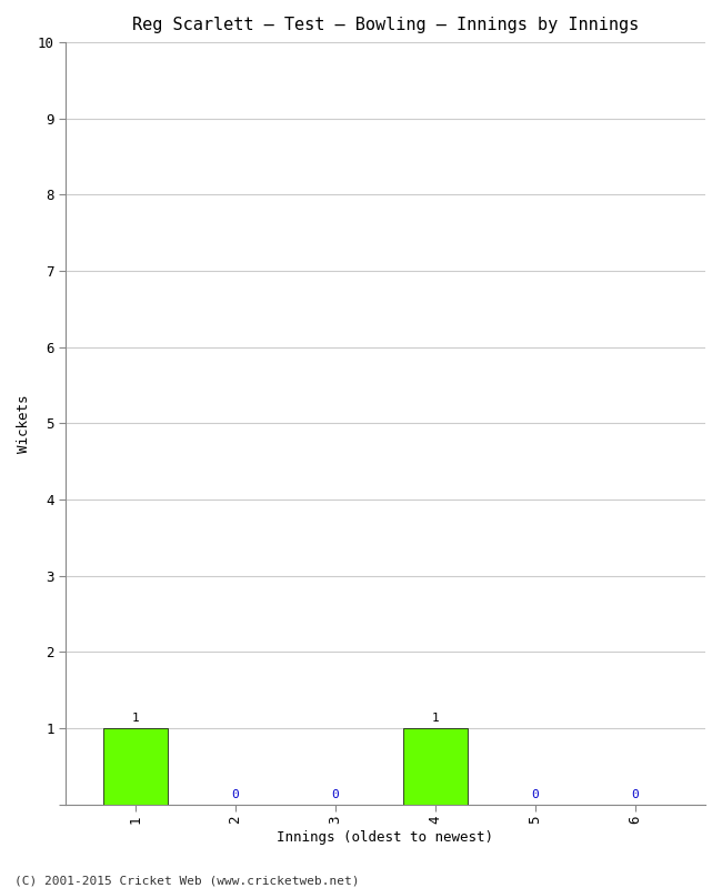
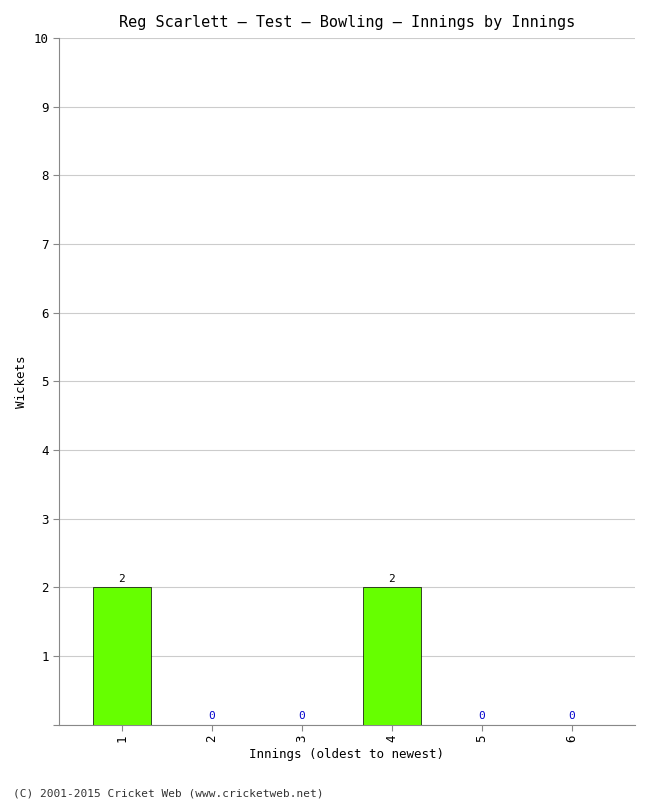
1: 1 -> 2
4: 1 -> 2
